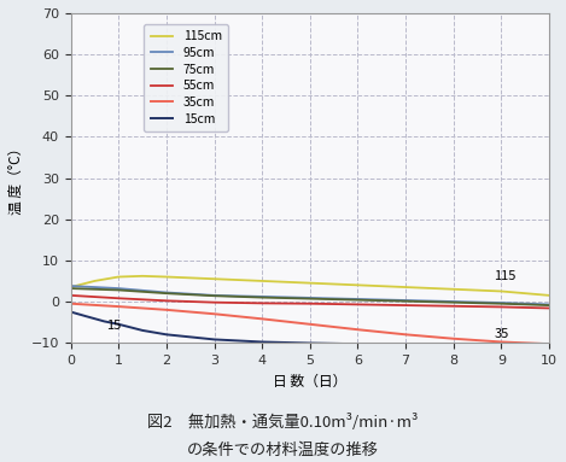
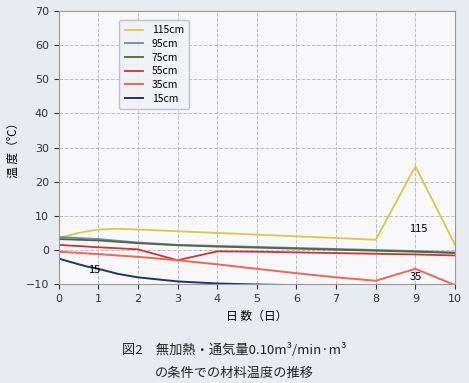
55cm/3: -0.2 -> -3.0
115cm/9: 2.5 -> 24.5
35cm/9: -9.8 -> -5.5
